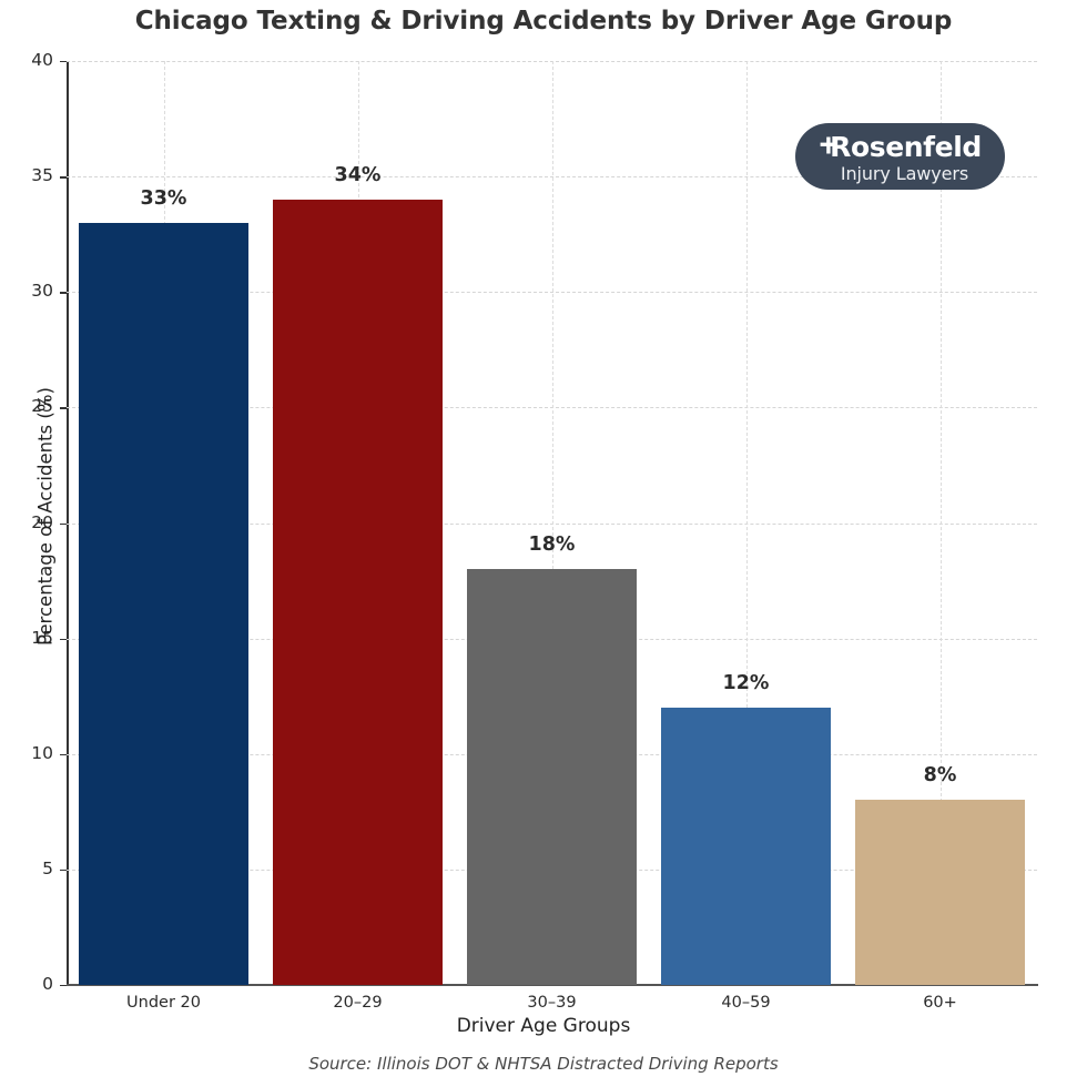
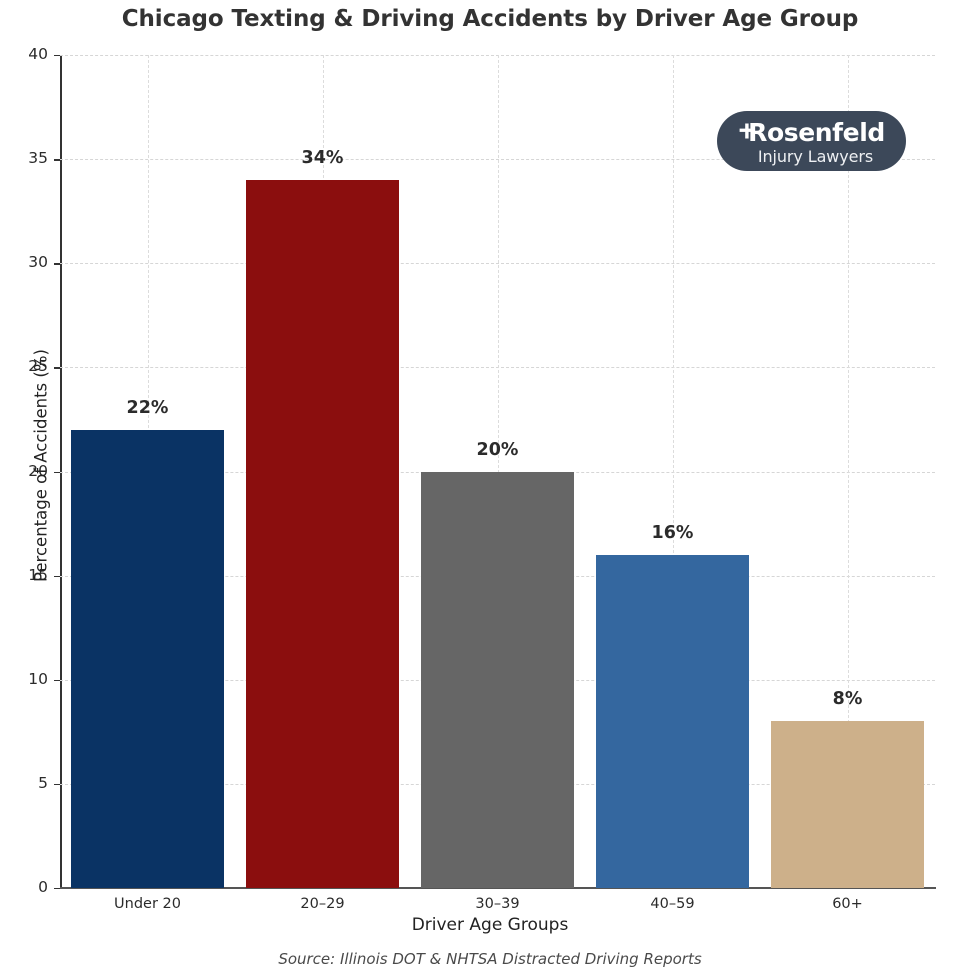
Under 20: 33% -> 22%
30–39: 18% -> 20%
40–59: 12% -> 16%
